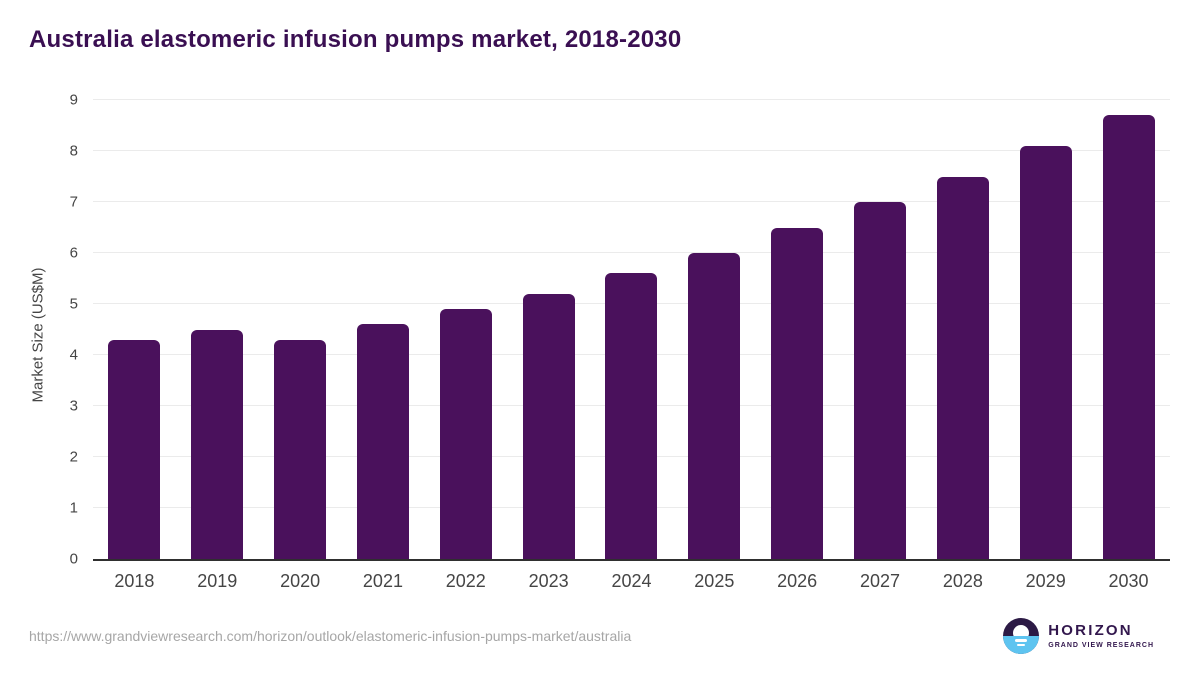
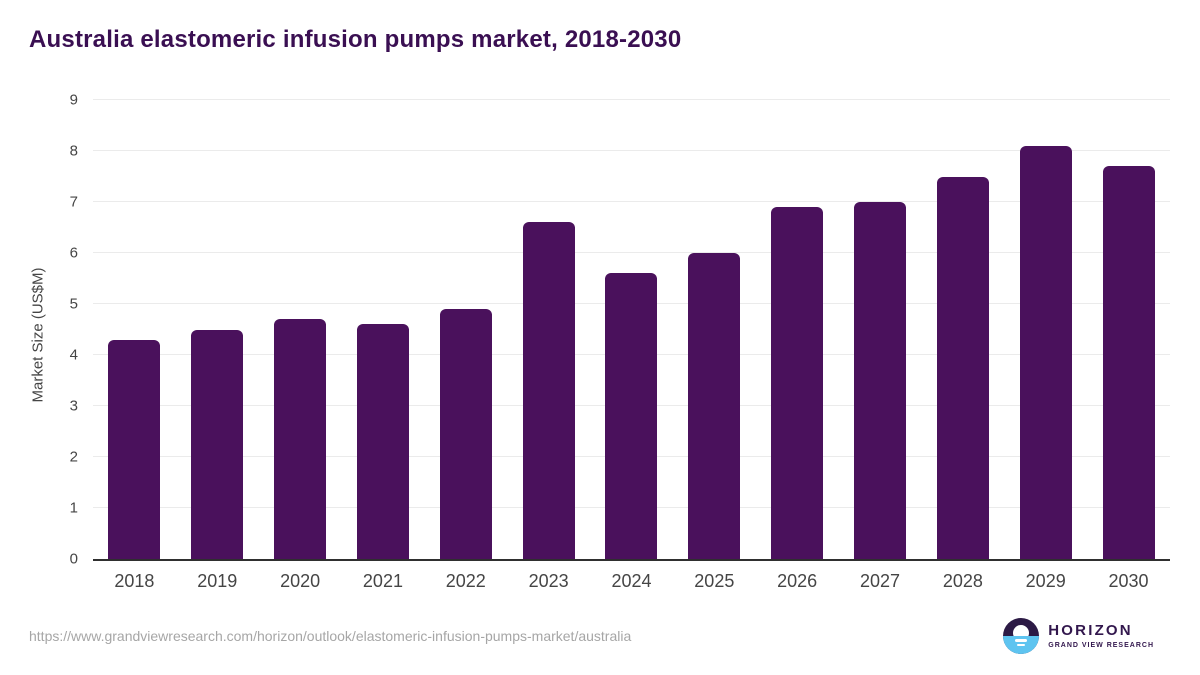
2020: 4.3 -> 4.7
2023: 5.2 -> 6.6
2026: 6.5 -> 6.9
2030: 8.7 -> 7.7
